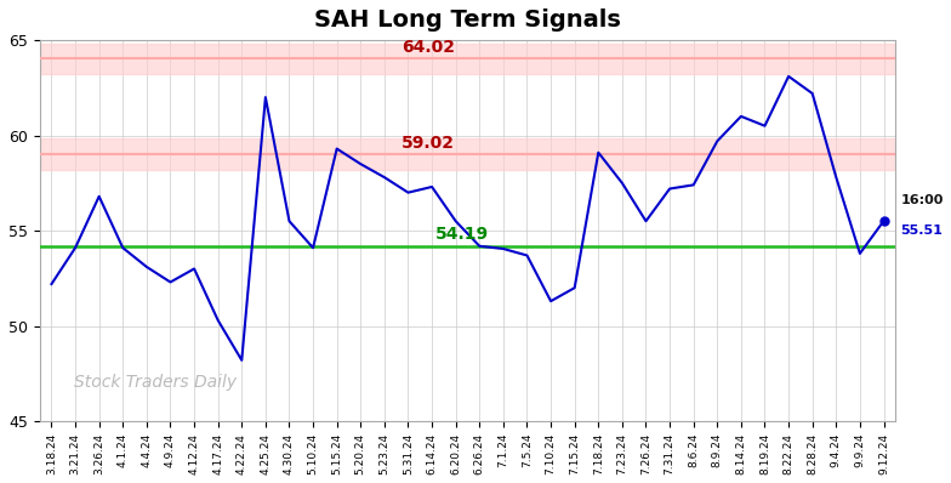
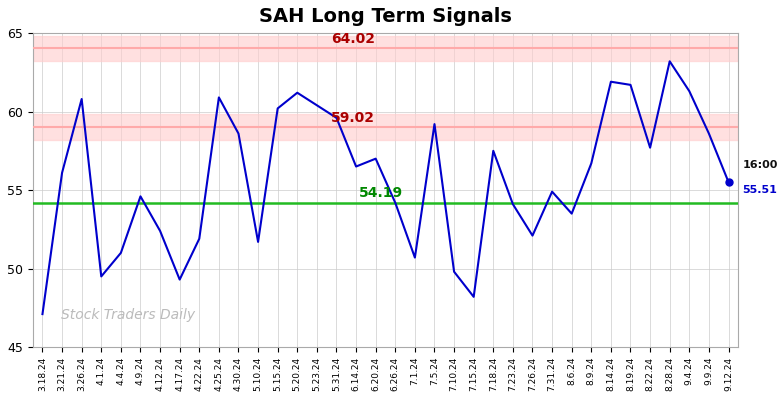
3.18.24: 52.2 -> 47.1
3.21.24: 54.1 -> 56.1
3.26.24: 56.8 -> 60.8
4.1.24: 54.1 -> 49.5
4.4.24: 53.1 -> 51.0
4.9.24: 52.3 -> 54.6
4.12.24: 53.0 -> 52.4
4.17.24: 50.3 -> 49.3
4.22.24: 48.2 -> 51.9
4.25.24: 62.0 -> 60.9
4.30.24: 55.5 -> 58.6
5.10.24: 54.1 -> 51.7
5.15.24: 59.3 -> 60.2
5.20.24: 58.5 -> 61.2
5.23.24: 57.8 -> 60.4
5.31.24: 57.0 -> 59.6
6.14.24: 57.3 -> 56.5
6.20.24: 55.5 -> 57.0
7.1.24: 54.0 -> 50.7
7.5.24: 53.7 -> 59.2
7.10.24: 51.3 -> 49.8
7.15.24: 52.0 -> 48.2
7.18.24: 59.1 -> 57.5
7.23.24: 57.5 -> 54.1
7.26.24: 55.5 -> 52.1
7.31.24: 57.2 -> 54.9
8.6.24: 57.4 -> 53.5
8.9.24: 59.7 -> 56.7
8.14.24: 61.0 -> 61.9
8.19.24: 60.5 -> 61.7
8.22.24: 63.1 -> 57.7
8.28.24: 62.2 -> 63.2
9.4.24: 57.8 -> 61.3
9.9.24: 53.8 -> 58.6
